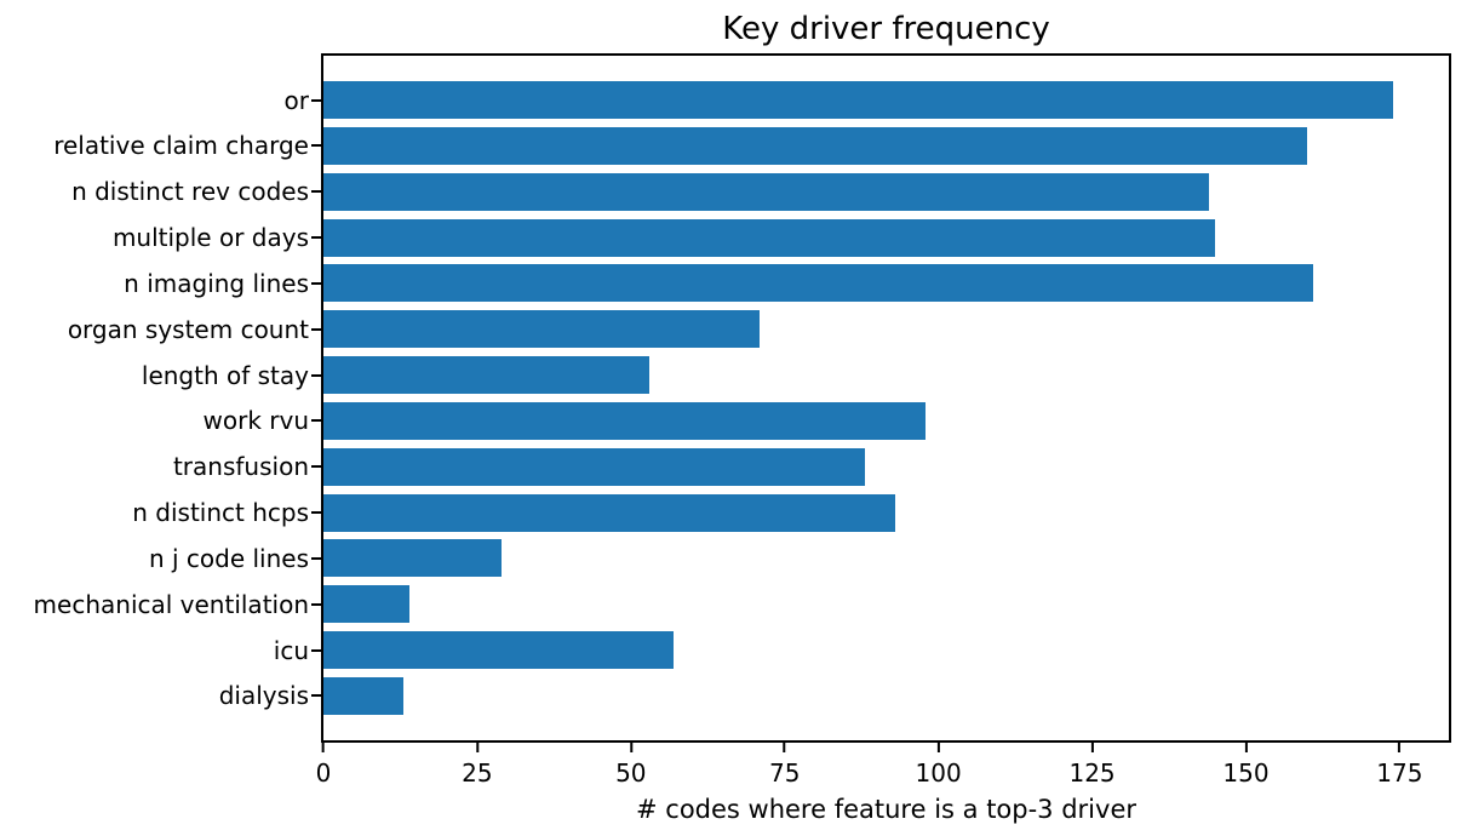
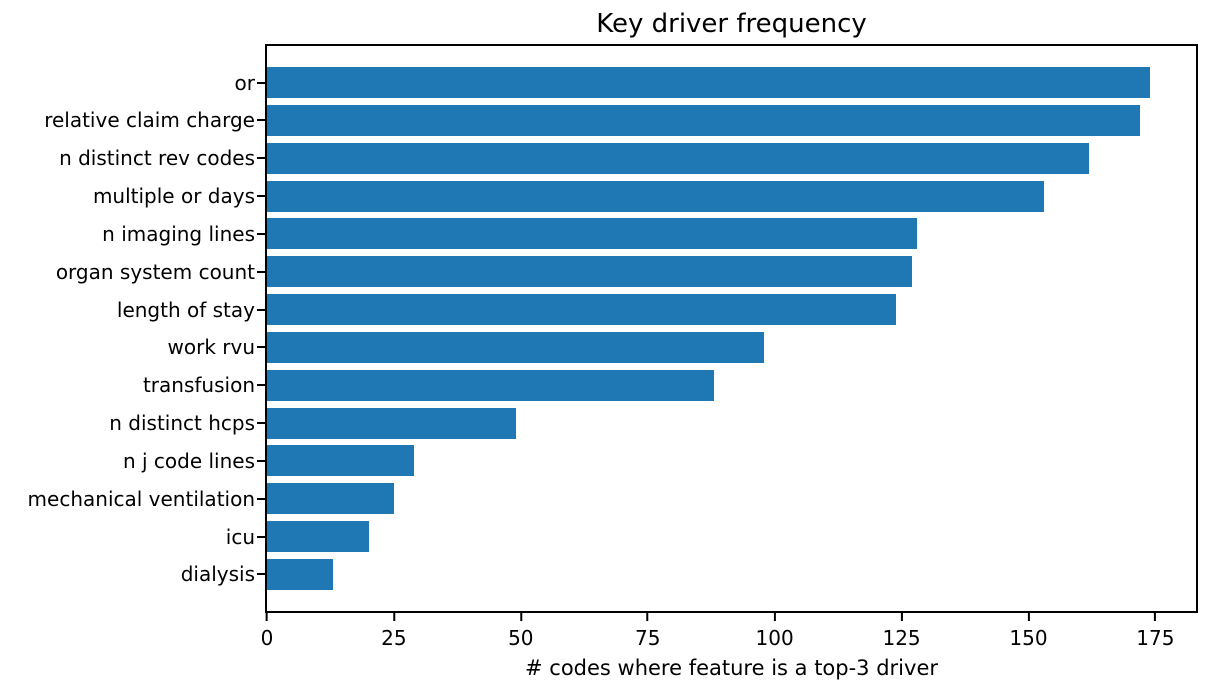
relative claim charge: 160 -> 172
n distinct rev codes: 144 -> 162
multiple or days: 145 -> 153
n imaging lines: 161 -> 128
organ system count: 71 -> 127
length of stay: 53 -> 124
n distinct hcps: 93 -> 49
mechanical ventilation: 14 -> 25
icu: 57 -> 20
